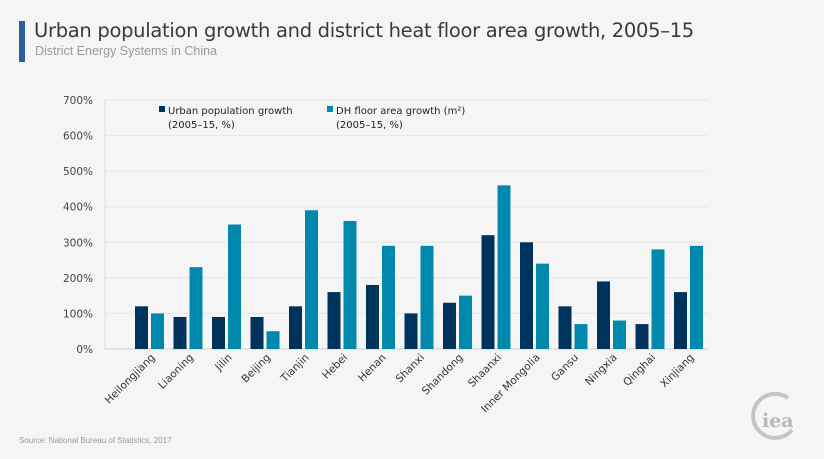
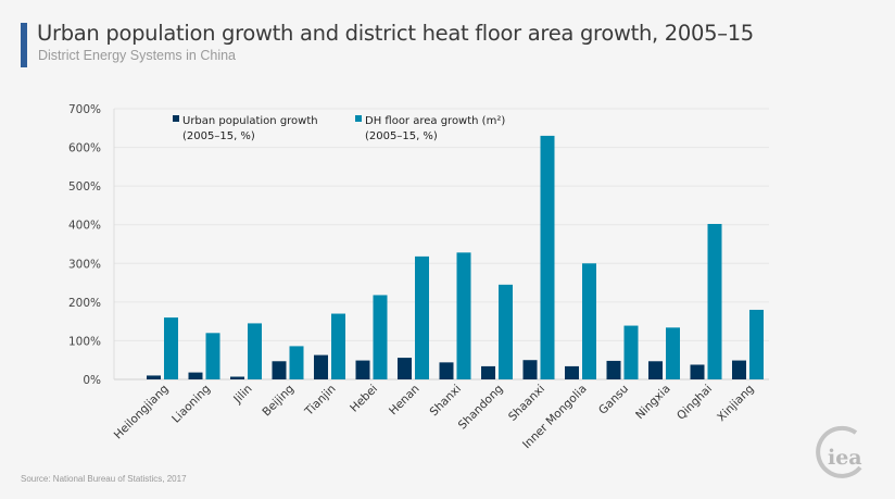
Urban population growth (2005–15, %)/Heilongjiang: 120% -> 10%
DH floor area growth (m²) (2005–15, %)/Heilongjiang: 100% -> 160%
Urban population growth (2005–15, %)/Liaoning: 90% -> 20%
DH floor area growth (m²) (2005–15, %)/Liaoning: 230% -> 120%
Urban population growth (2005–15, %)/Jilin: 90% -> 10%
DH floor area growth (m²) (2005–15, %)/Jilin: 350% -> 140%
Urban population growth (2005–15, %)/Beijing: 90% -> 50%
DH floor area growth (m²) (2005–15, %)/Beijing: 50% -> 90%
Urban population growth (2005–15, %)/Tianjin: 120% -> 60%
DH floor area growth (m²) (2005–15, %)/Tianjin: 390% -> 170%
Urban population growth (2005–15, %)/Hebei: 160% -> 50%
DH floor area growth (m²) (2005–15, %)/Hebei: 360% -> 220%
Urban population growth (2005–15, %)/Henan: 180% -> 60%
DH floor area growth (m²) (2005–15, %)/Henan: 290% -> 320%
Urban population growth (2005–15, %)/Shanxi: 100% -> 40%
DH floor area growth (m²) (2005–15, %)/Shanxi: 290% -> 330%
Urban population growth (2005–15, %)/Shandong: 130% -> 30%
DH floor area growth (m²) (2005–15, %)/Shandong: 150% -> 240%
Urban population growth (2005–15, %)/Shaanxi: 320% -> 50%
DH floor area growth (m²) (2005–15, %)/Shaanxi: 460% -> 630%
Urban population growth (2005–15, %)/Inner Mongolia: 300% -> 30%
DH floor area growth (m²) (2005–15, %)/Inner Mongolia: 240% -> 300%
Urban population growth (2005–15, %)/Gansu: 120% -> 50%
DH floor area growth (m²) (2005–15, %)/Gansu: 70% -> 140%
Urban population growth (2005–15, %)/Ningxia: 190% -> 50%
DH floor area growth (m²) (2005–15, %)/Ningxia: 80% -> 130%
Urban population growth (2005–15, %)/Qinghai: 70% -> 40%
DH floor area growth (m²) (2005–15, %)/Qinghai: 280% -> 400%
Urban population growth (2005–15, %)/Xinjiang: 160% -> 50%
DH floor area growth (m²) (2005–15, %)/Xinjiang: 290% -> 180%
